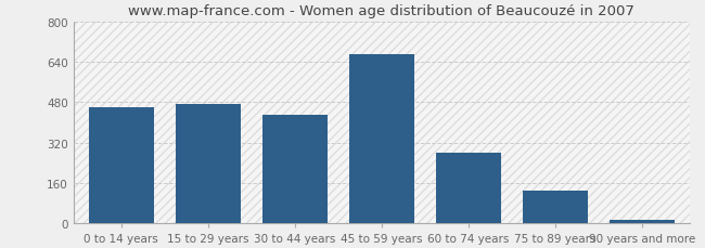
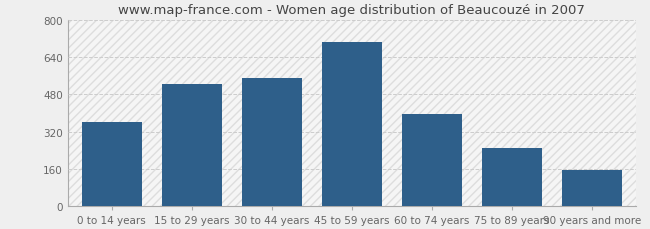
0 to 14 years: 460 -> 360
15 to 29 years: 475 -> 525
30 to 44 years: 430 -> 550
45 to 59 years: 670 -> 705
60 to 74 years: 280 -> 395
75 to 89 years: 130 -> 250
90 years and more: 13 -> 155
